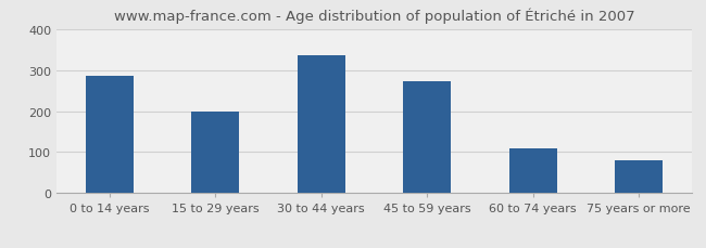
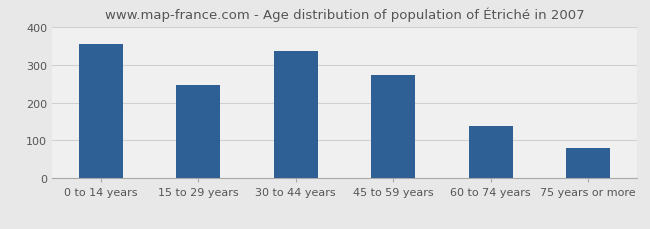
0 to 14 years: 285 -> 355
15 to 29 years: 200 -> 247
60 to 74 years: 110 -> 137
